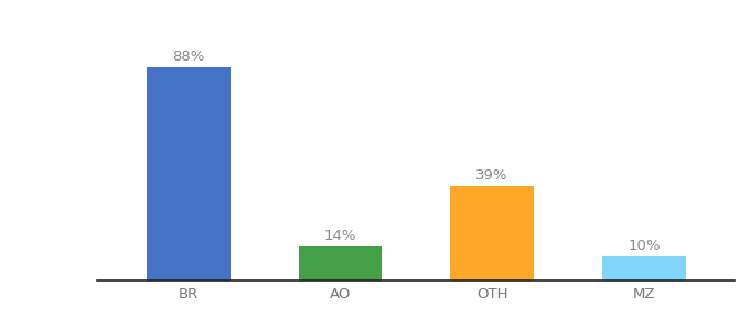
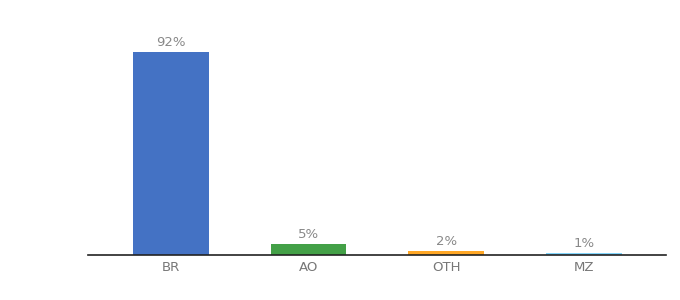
BR: 88% -> 92%
AO: 14% -> 5%
OTH: 39% -> 2%
MZ: 10% -> 1%
